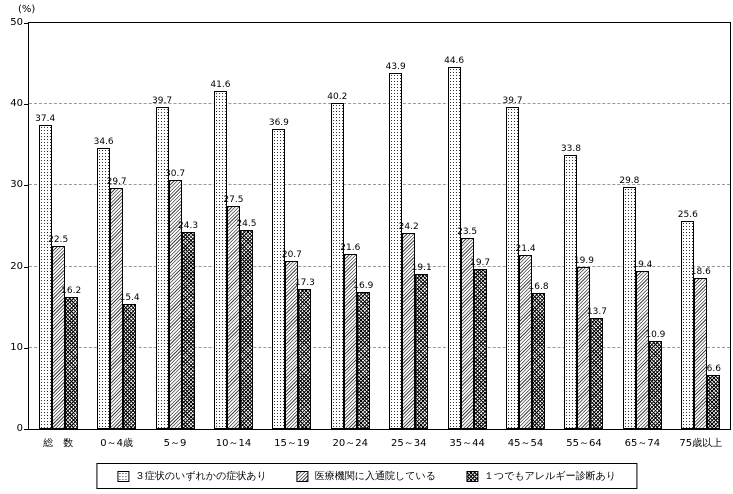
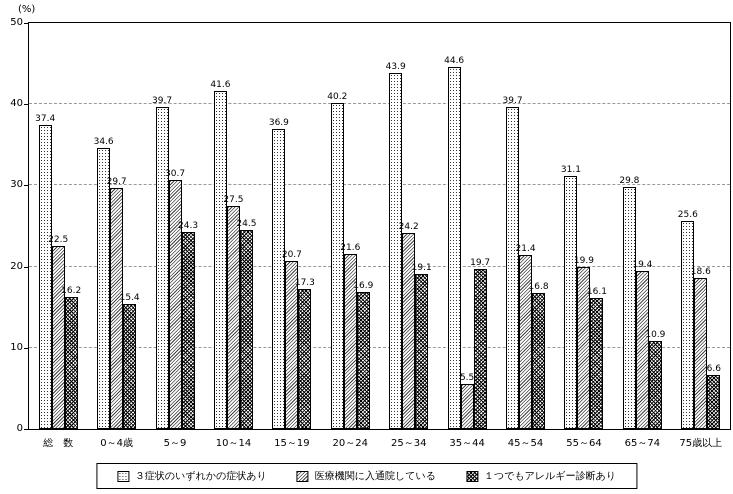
医療機関に入通院している/35～44: 23.5 -> 5.5
３症状のいずれかの症状あり/55～64: 33.8 -> 31.1
１つでもアレルギー診断あり/55～64: 13.7 -> 16.1
